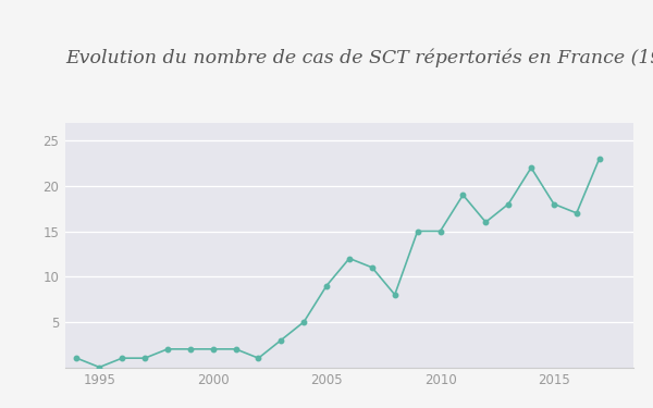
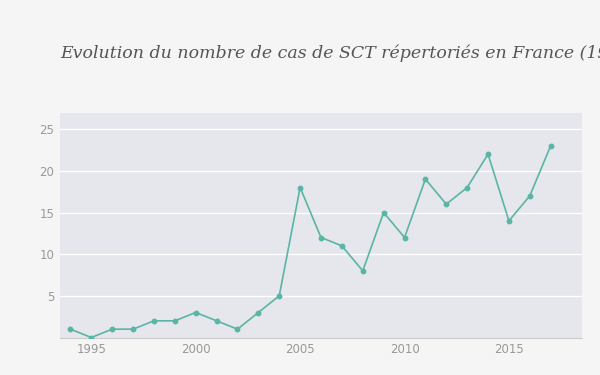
2000: 2 -> 3
2005: 9 -> 18
2010: 15 -> 12
2015: 18 -> 14
